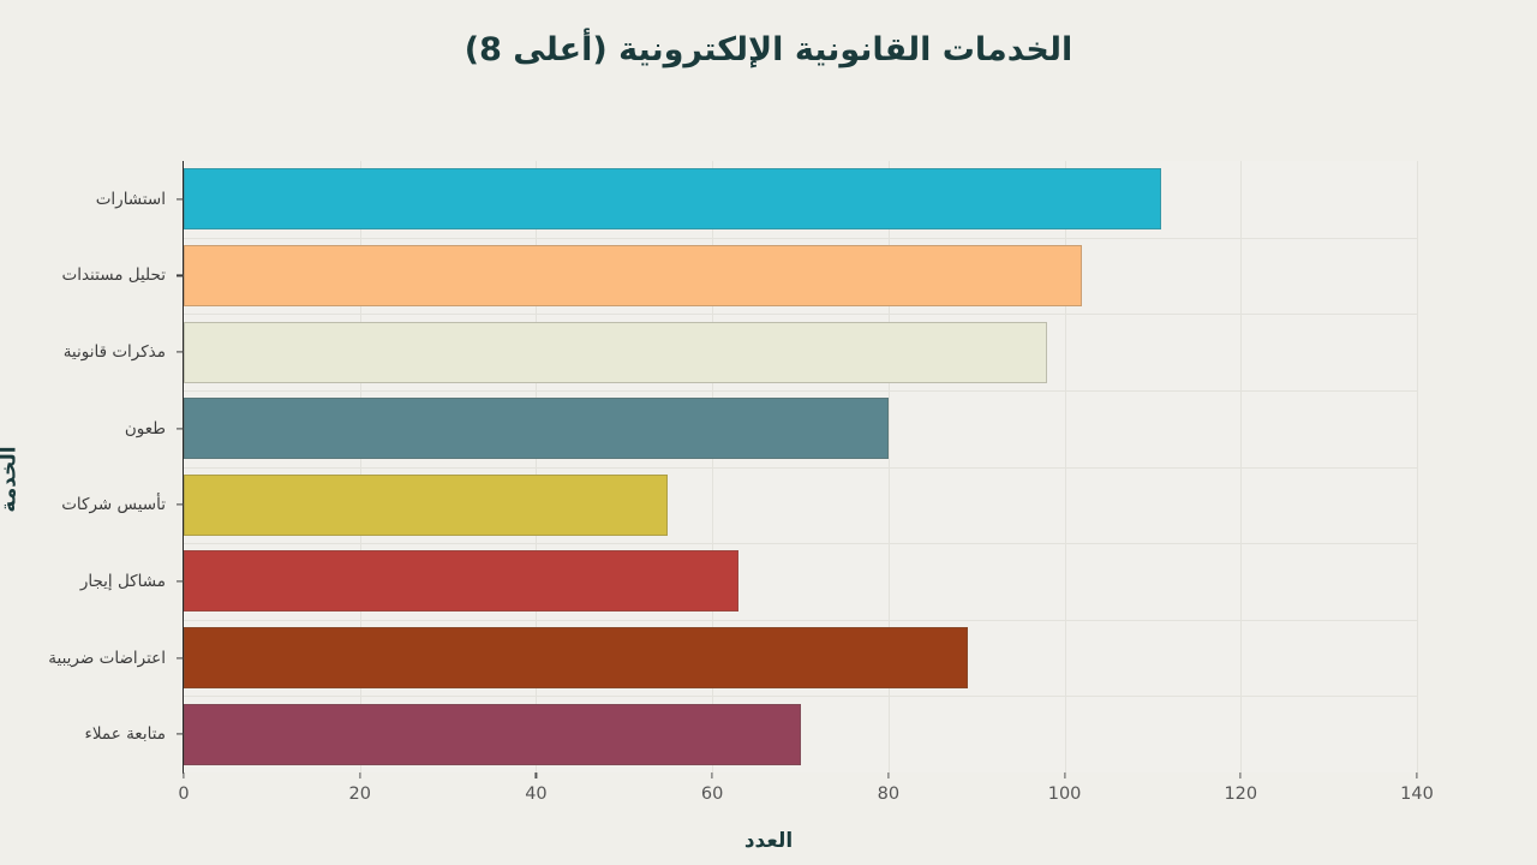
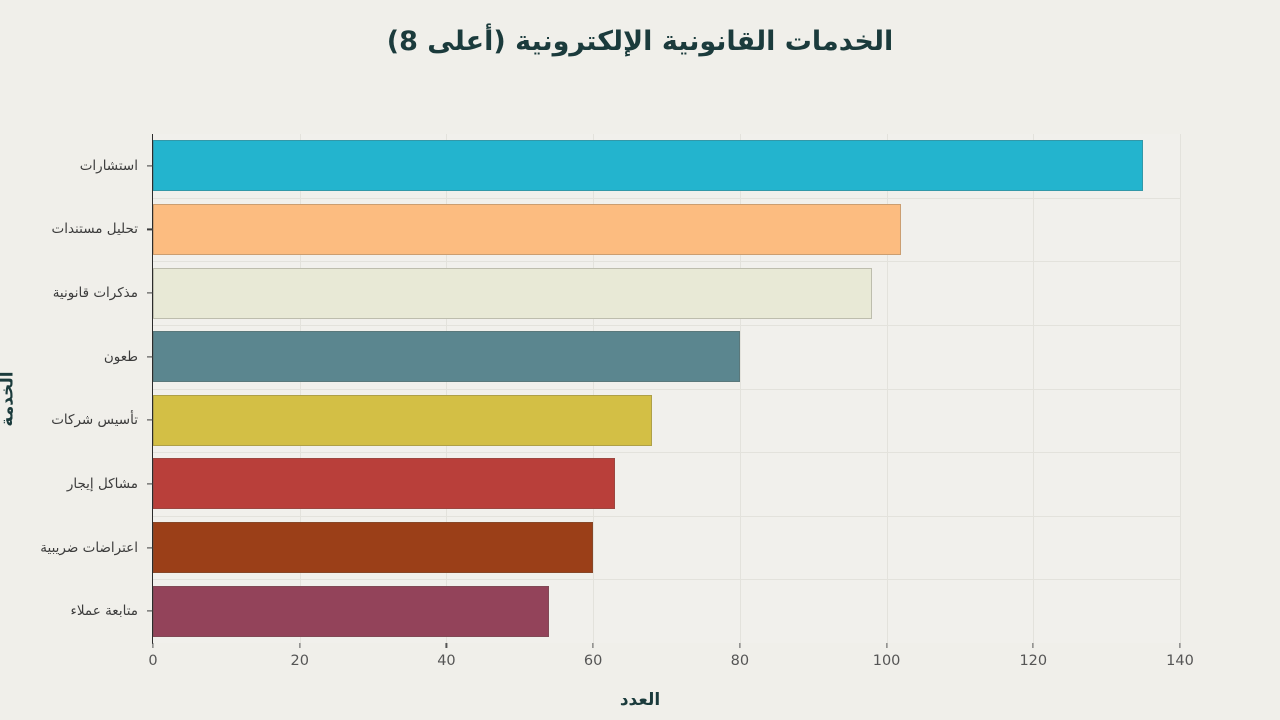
استشارات: 111 -> 135
تأسيس شركات: 55 -> 68
اعتراضات ضريبية: 89 -> 60
متابعة عملاء: 70 -> 54
